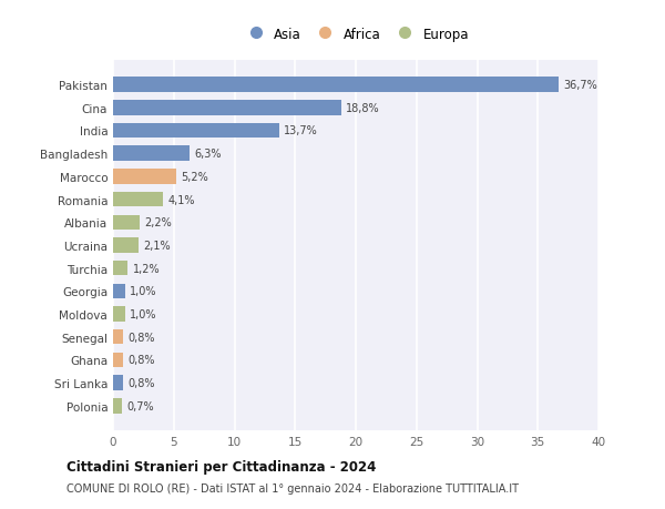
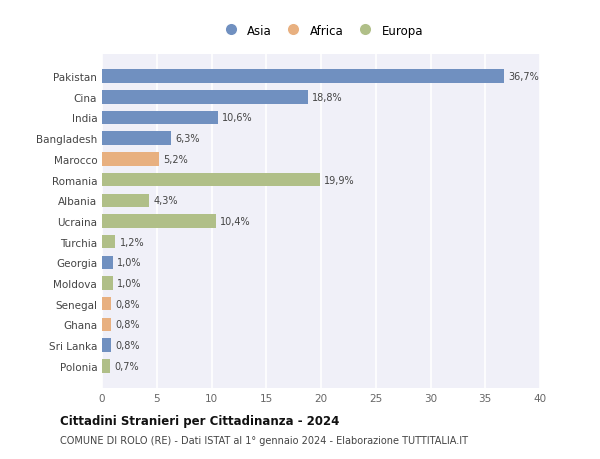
India: 13,7% -> 10,6%
Romania: 4,1% -> 19,9%
Albania: 2,2% -> 4,3%
Ucraina: 2,1% -> 10,4%
